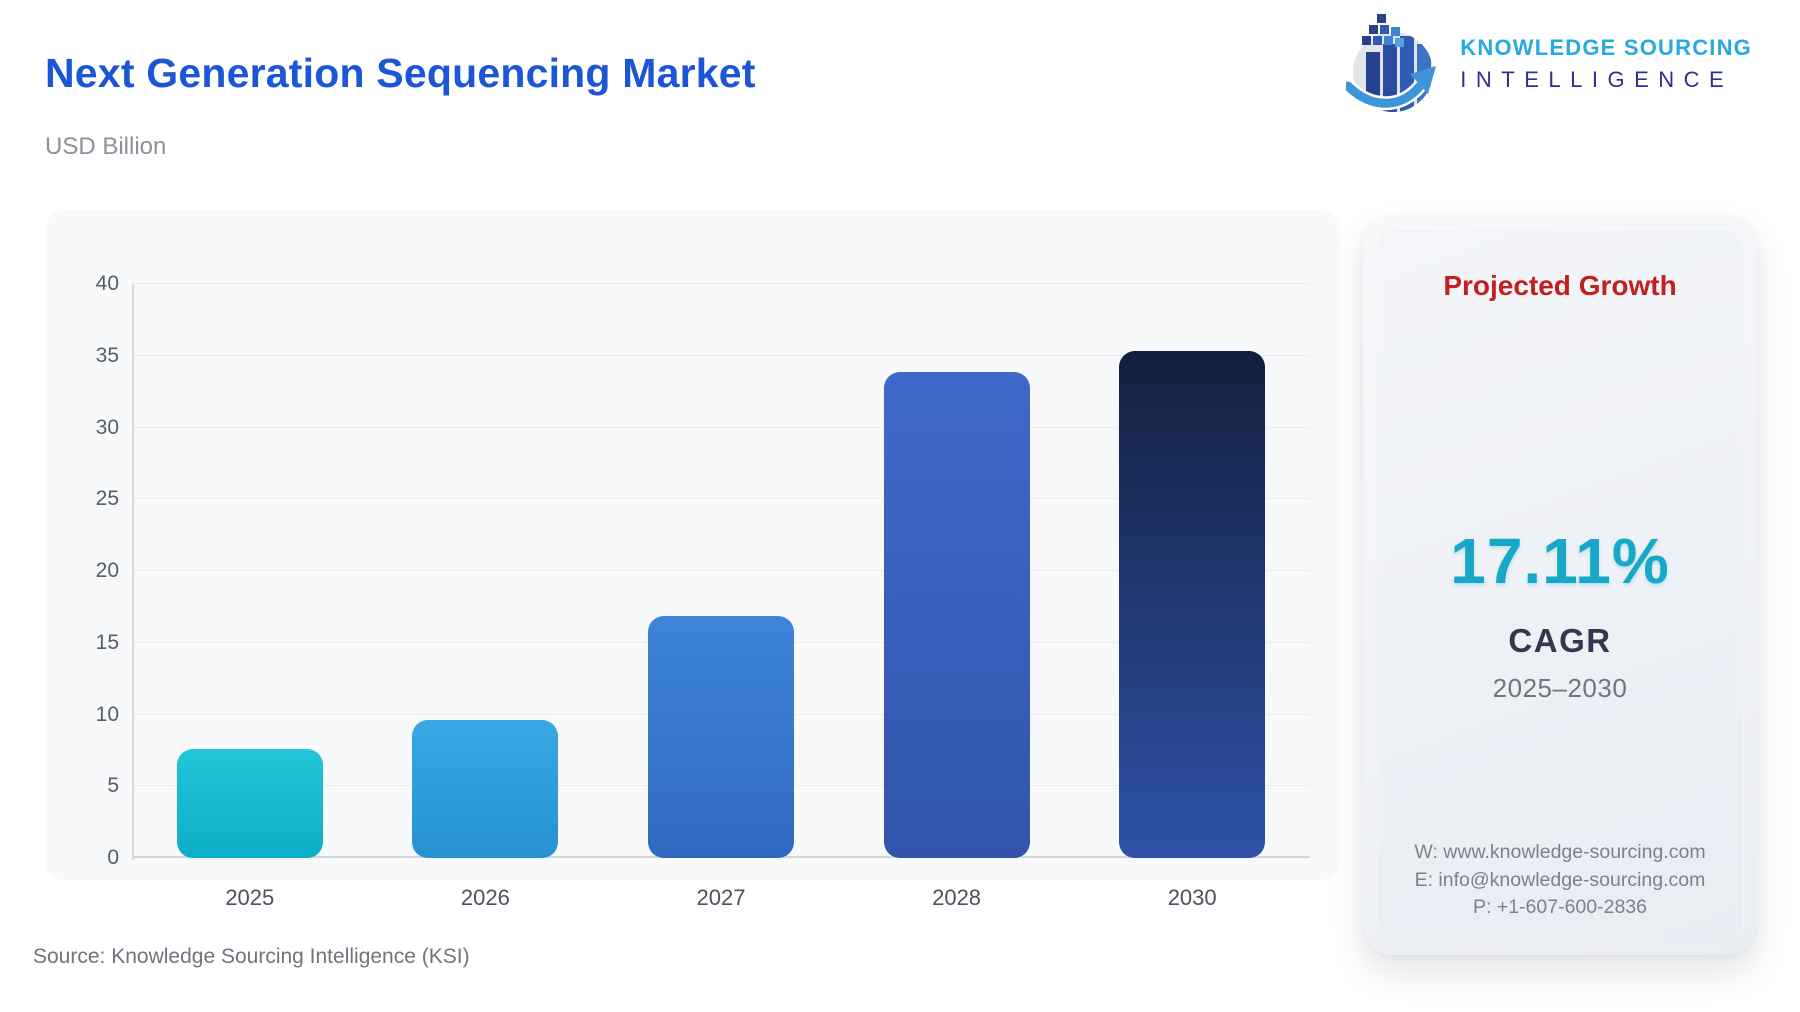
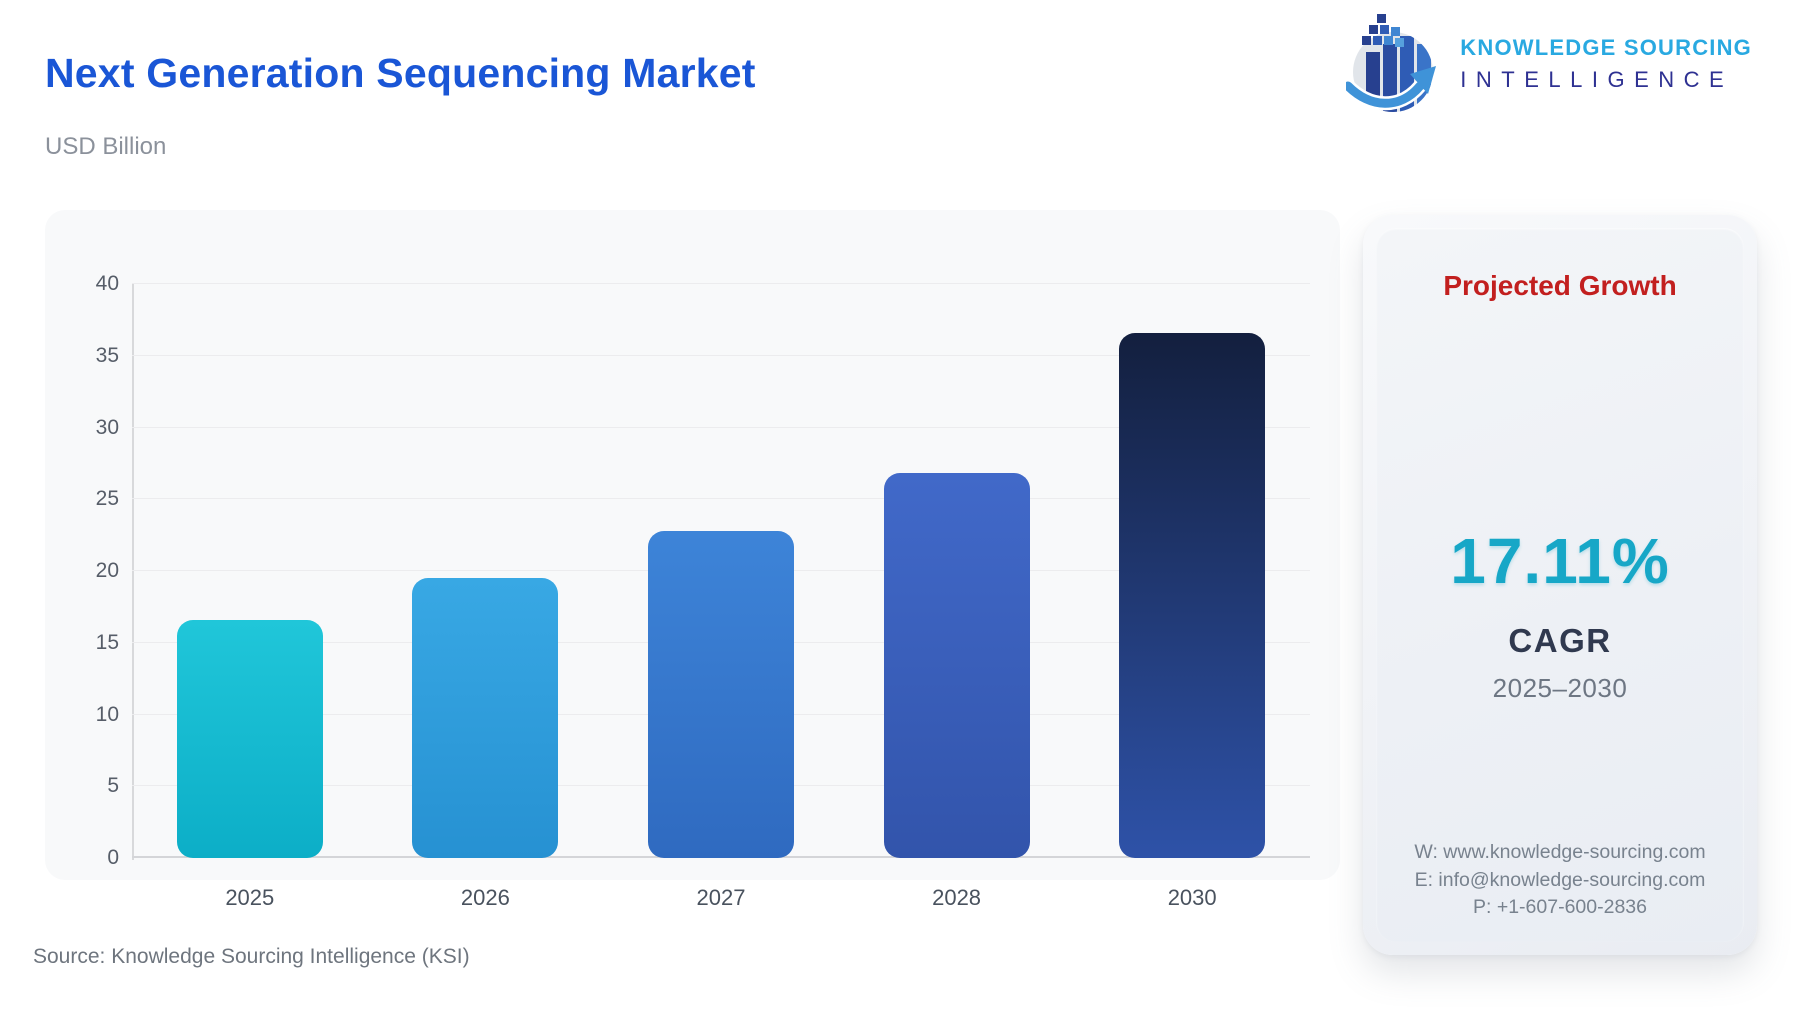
2025: 7.6 -> 16.6
2026: 9.6 -> 19.5
2027: 16.9 -> 22.8
2028: 33.9 -> 26.8
2030: 35.3 -> 36.6
